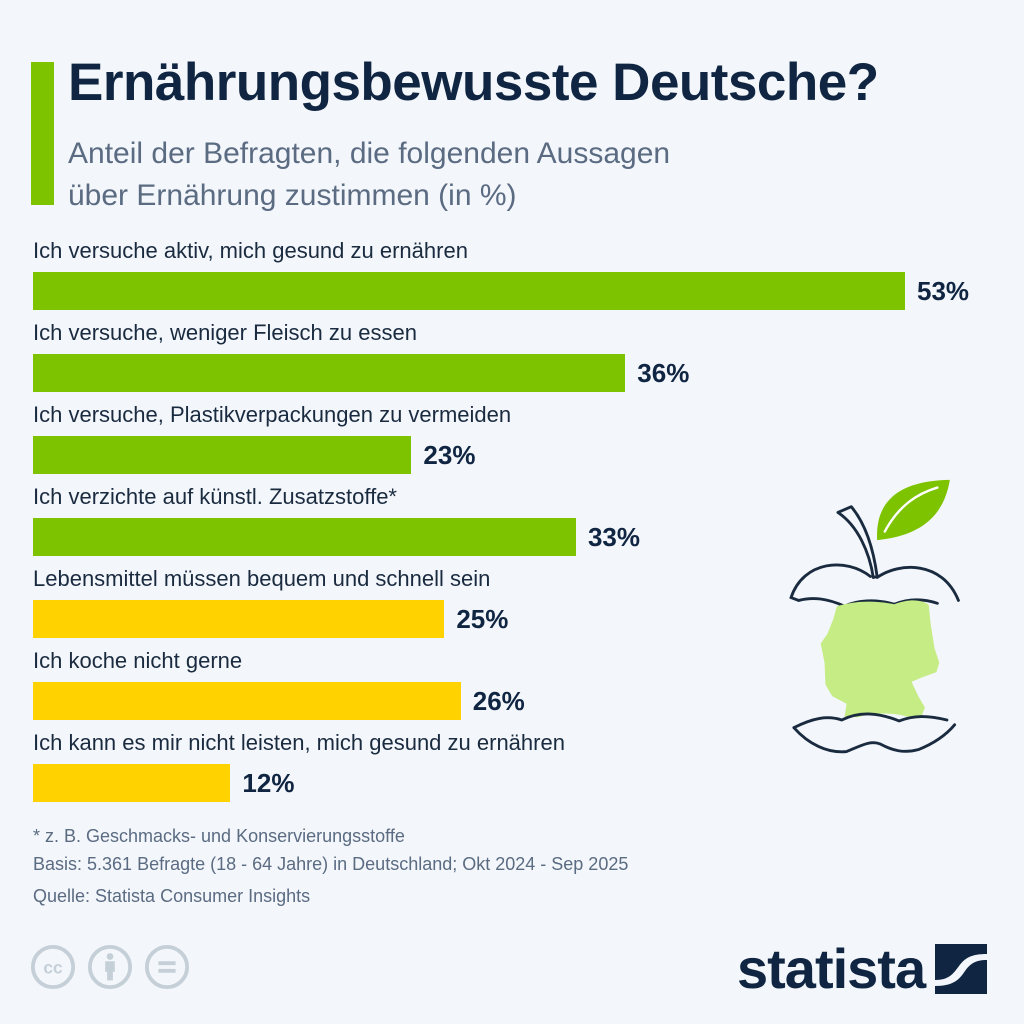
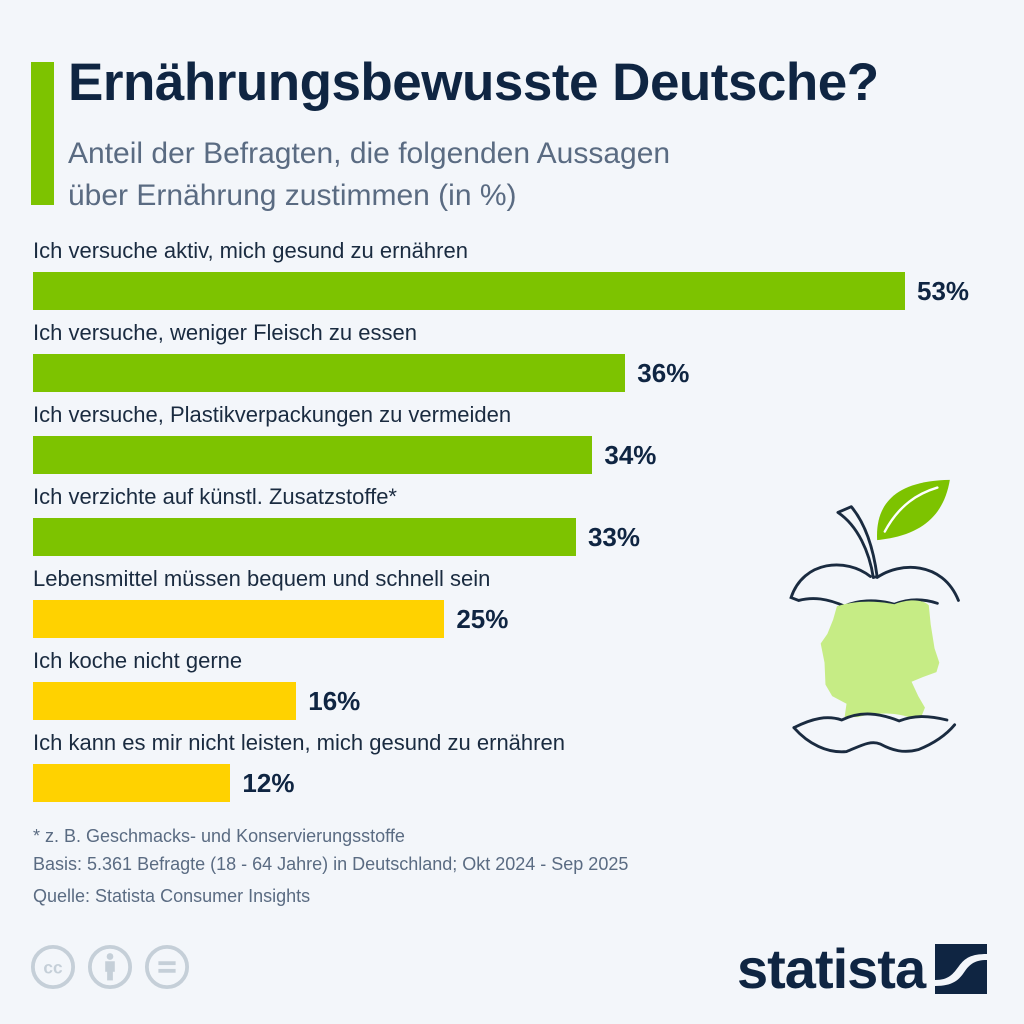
Ich versuche, Plastikverpackungen zu vermeiden: 23% -> 34%
Ich koche nicht gerne: 26% -> 16%
